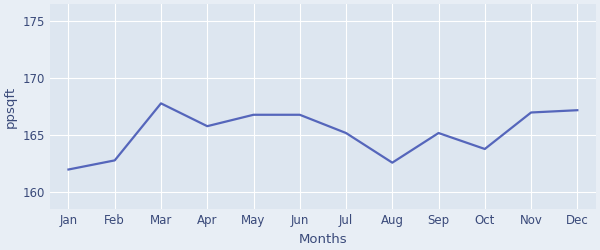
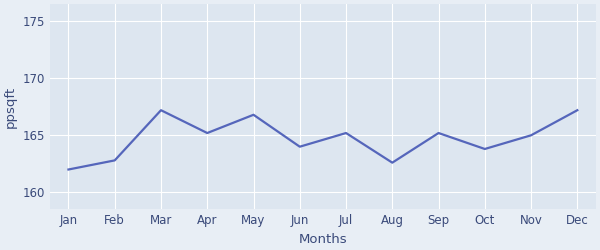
Mar: 167.8 -> 167.2
Apr: 165.8 -> 165.2
Jun: 166.8 -> 164.0
Nov: 167.0 -> 165.0
